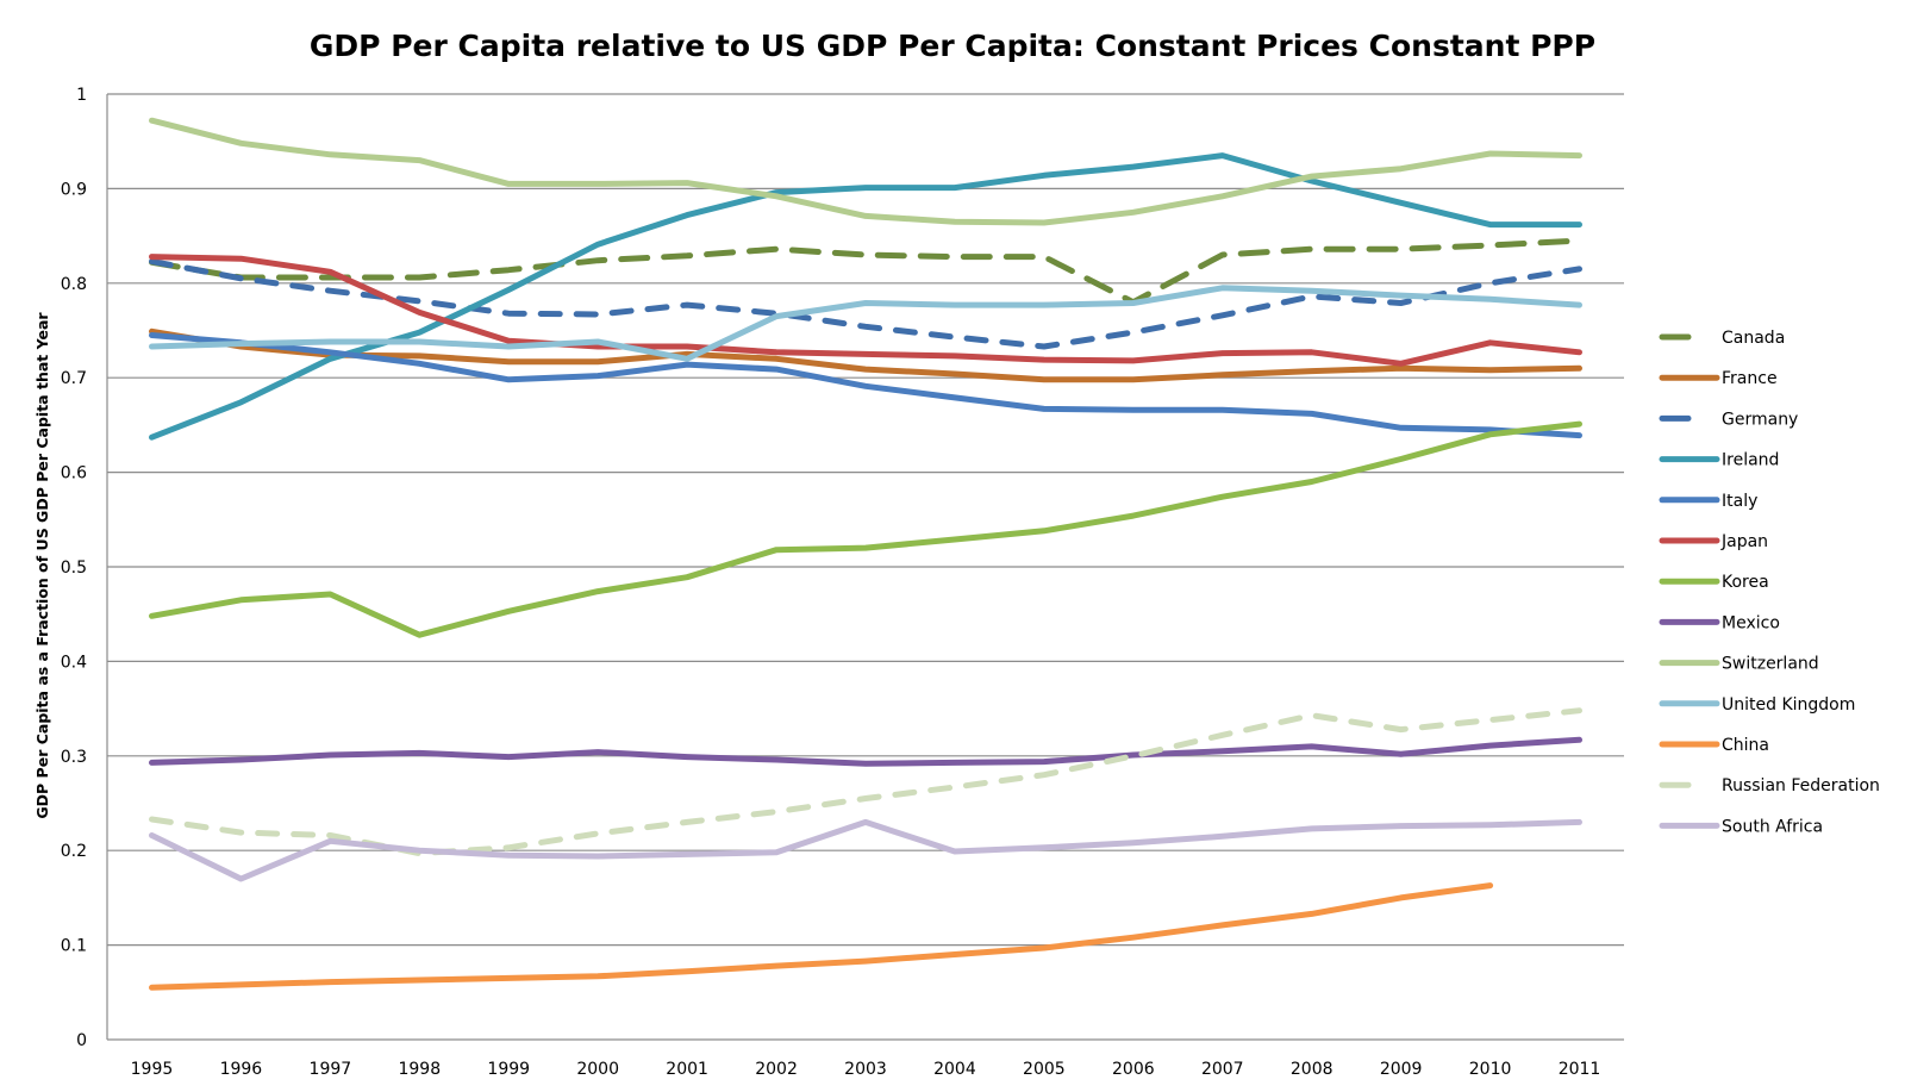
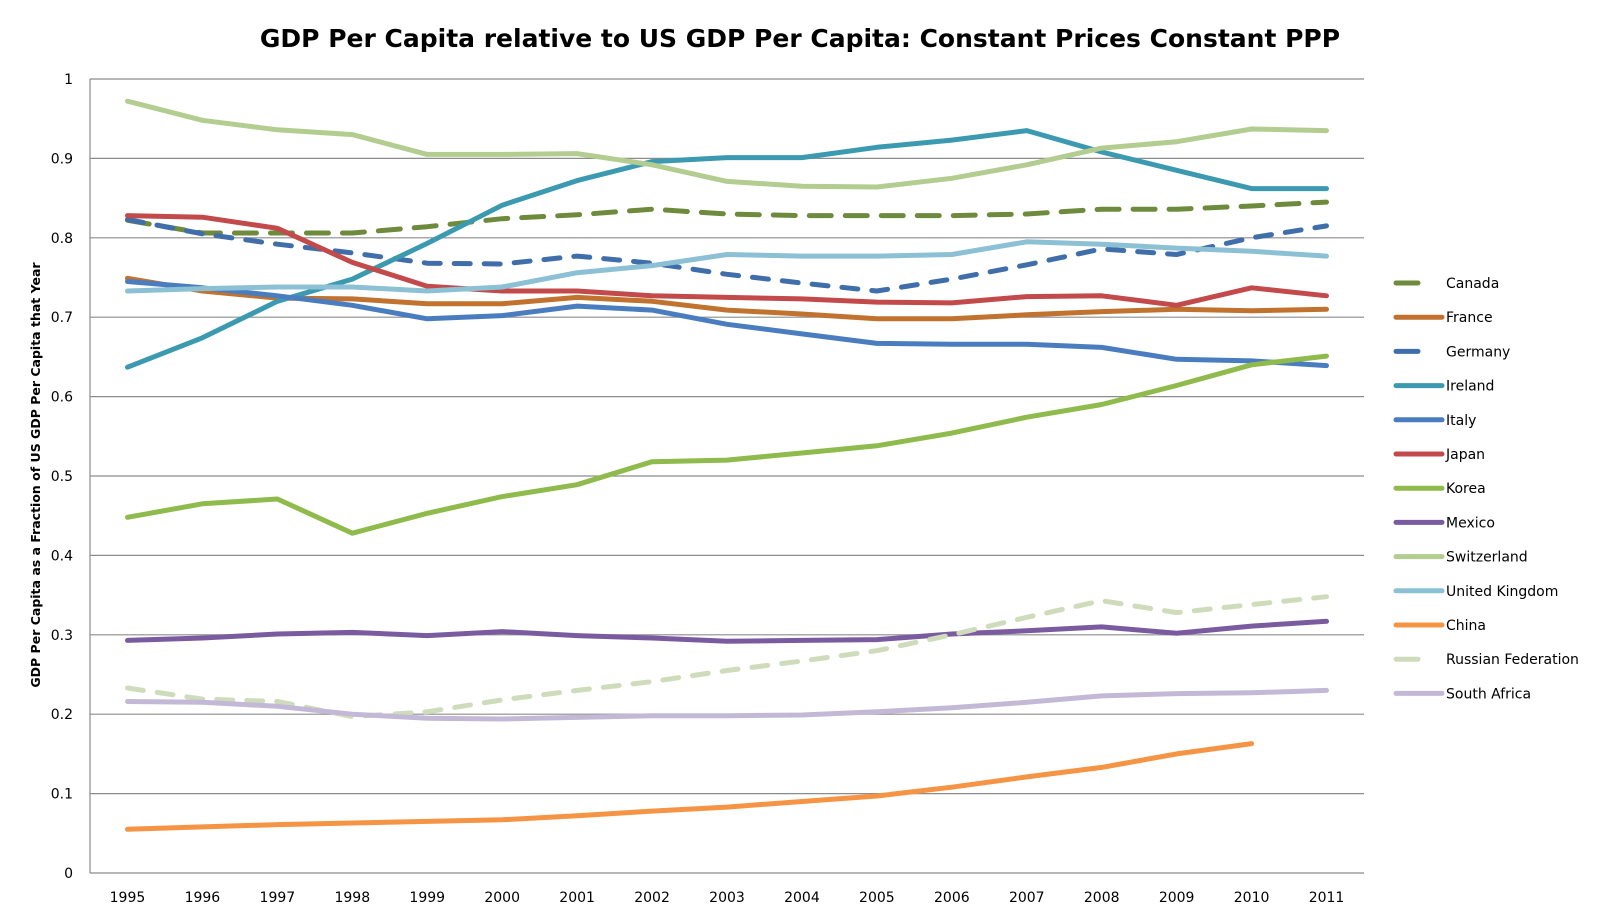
South Africa/1996: 0.17 -> 0.21
United Kingdom/2001: 0.72 -> 0.76
South Africa/2003: 0.23 -> 0.20
Canada/2006: 0.78 -> 0.83
